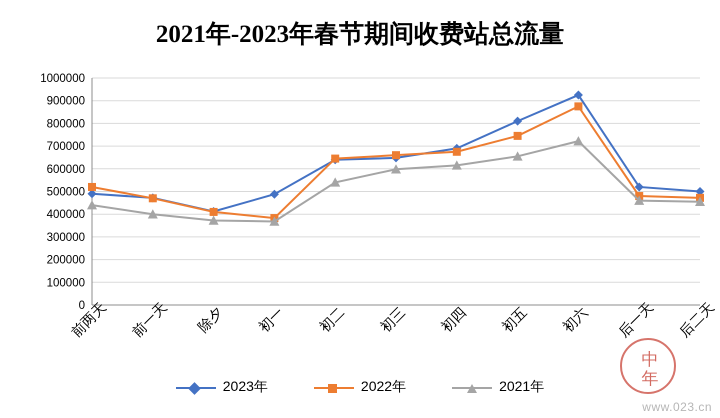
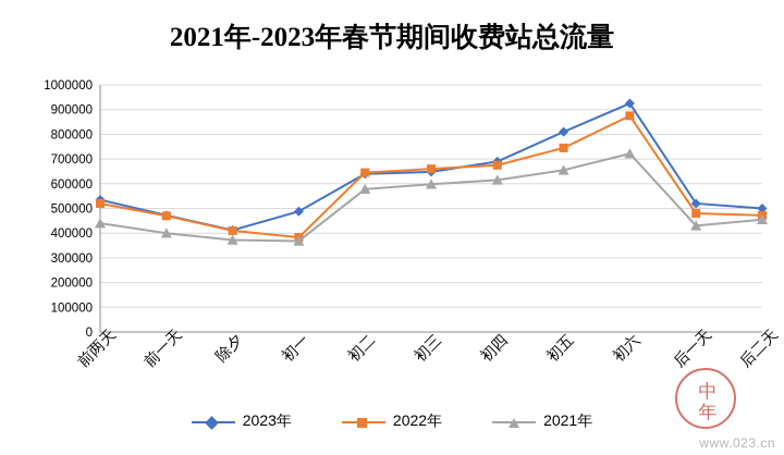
2023年/前两天: 490000 -> 540000
2021年/初二: 540000 -> 580000
2021年/后一天: 460000 -> 430000
